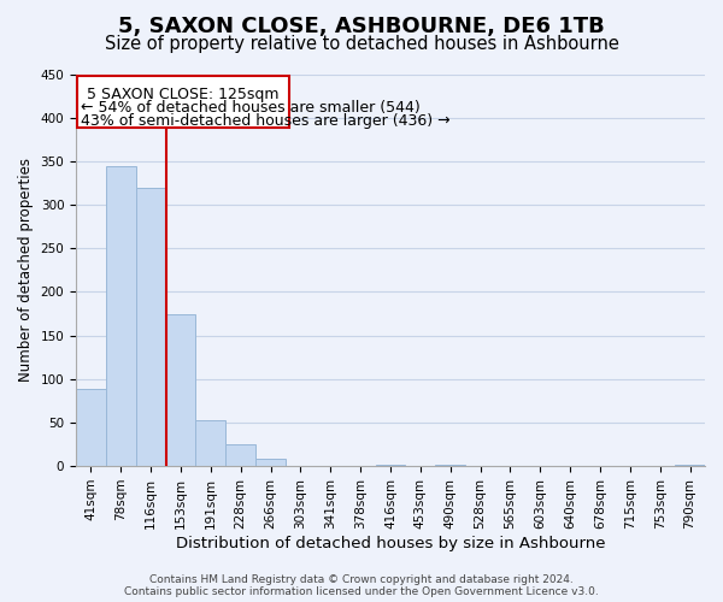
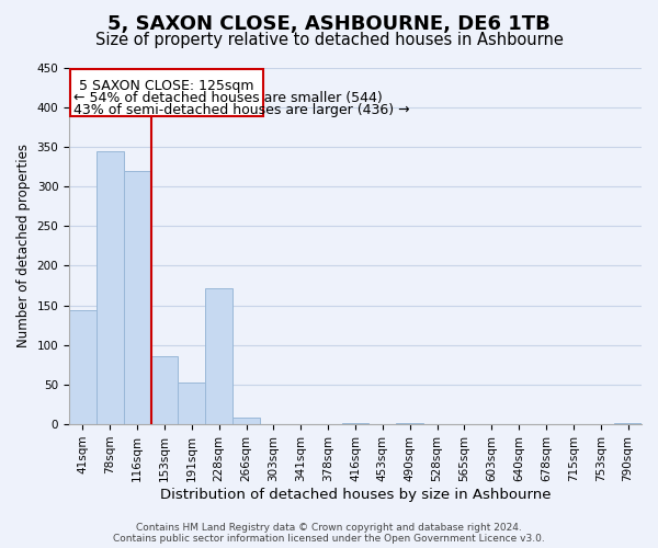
41sqm: 89 -> 144
153sqm: 174 -> 86
228sqm: 25 -> 172
